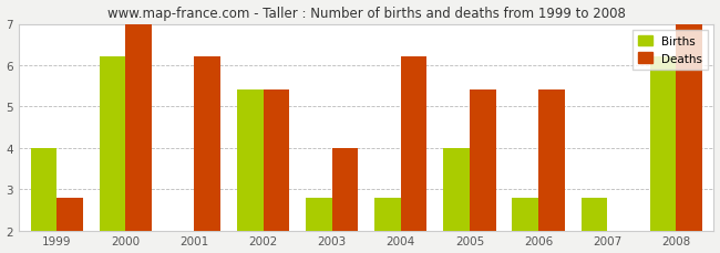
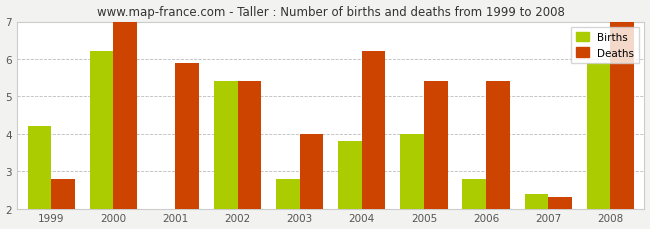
Births/1999: 4.0 -> 4.2
Deaths/2001: 6.2 -> 5.9
Births/2004: 2.8 -> 3.8
Births/2007: 2.8 -> 2.4
Deaths/2007: 2.0 -> 2.3
Births/2008: 6.2 -> 5.9
